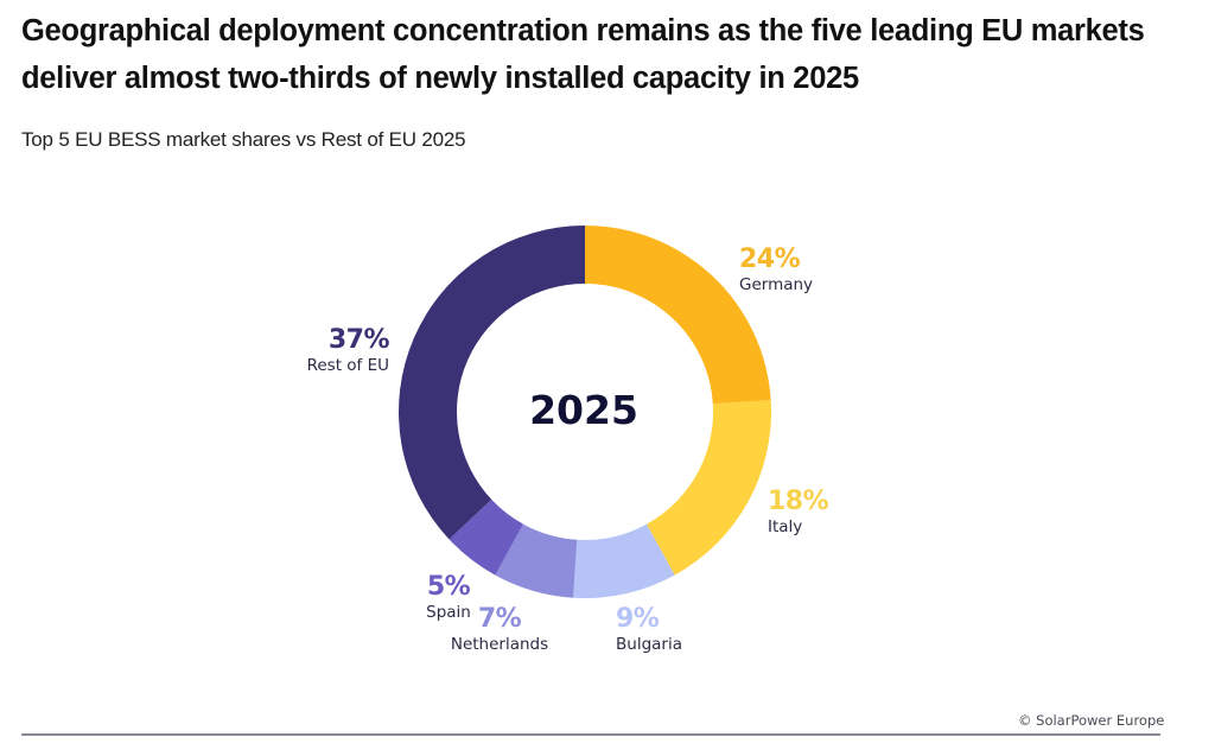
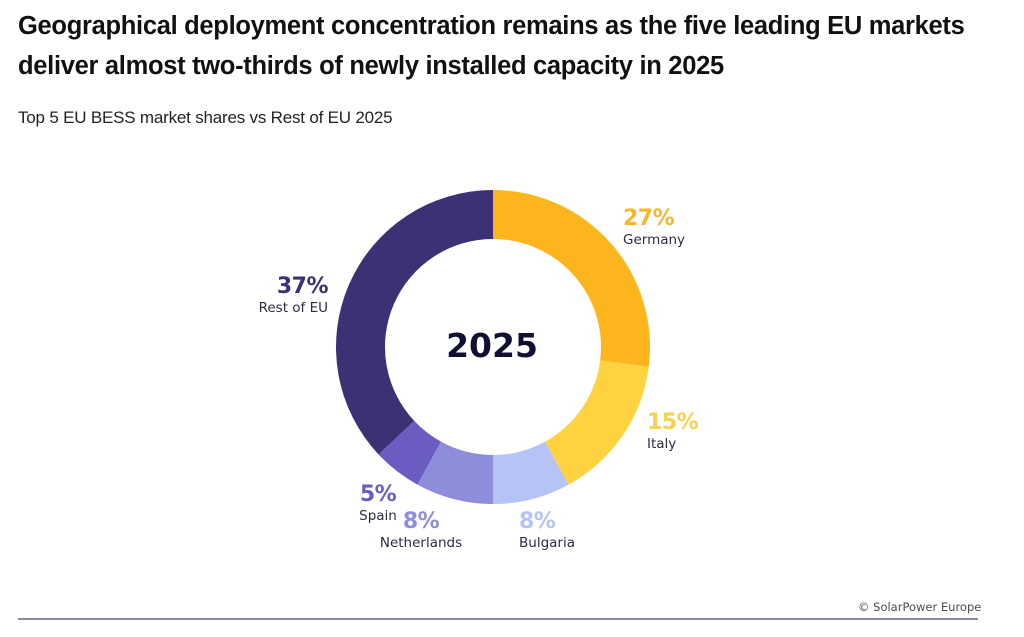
Germany: 24% -> 27%
Italy: 18% -> 15%
Bulgaria: 9% -> 8%
Netherlands: 7% -> 8%
